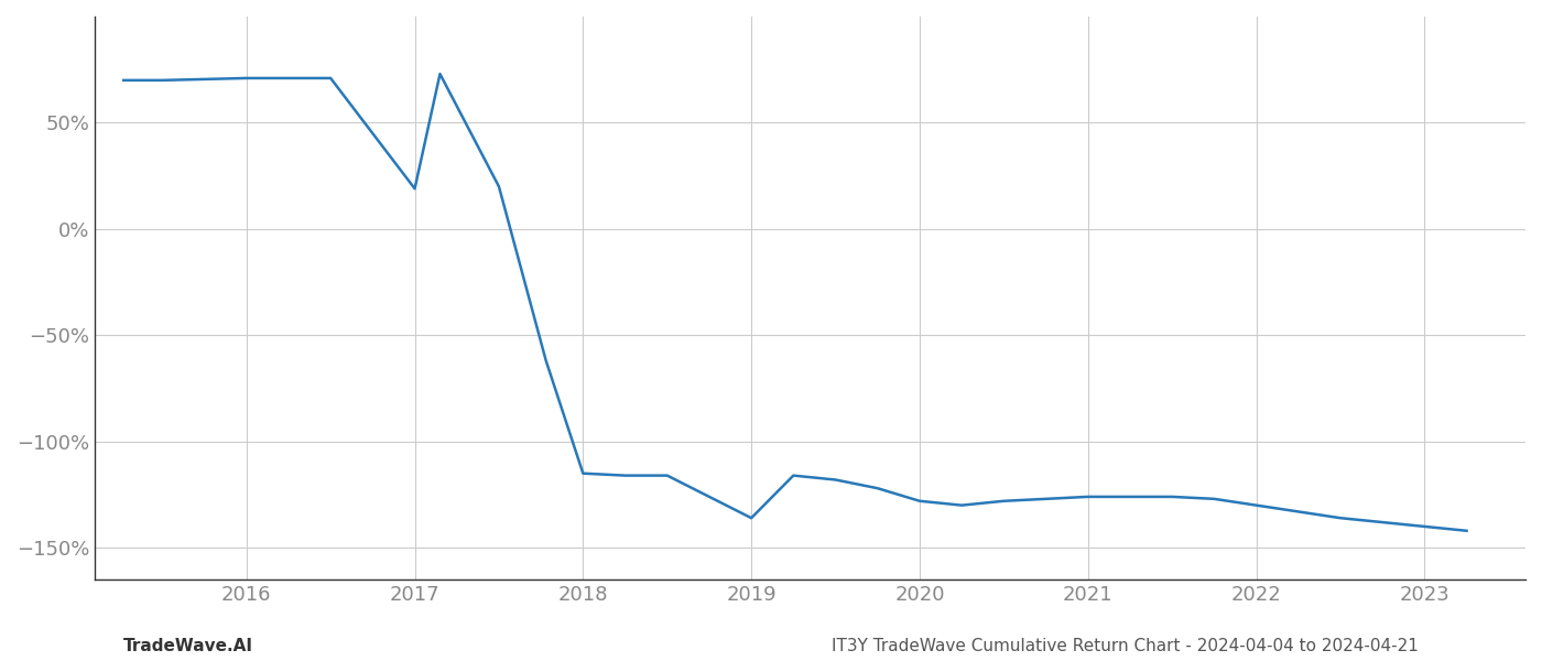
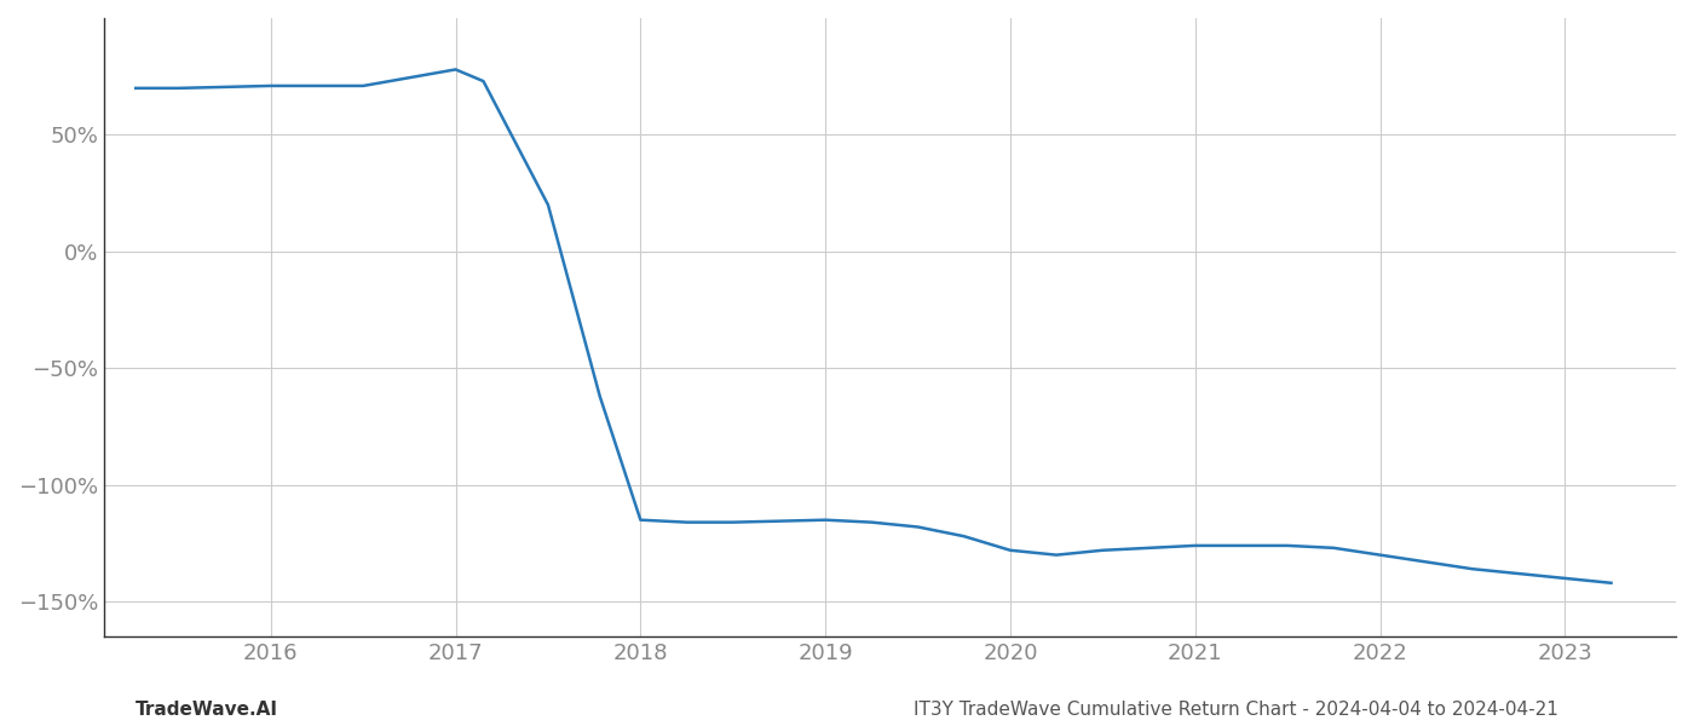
2017: 19% -> 78%
2019: -136% -> -115%
